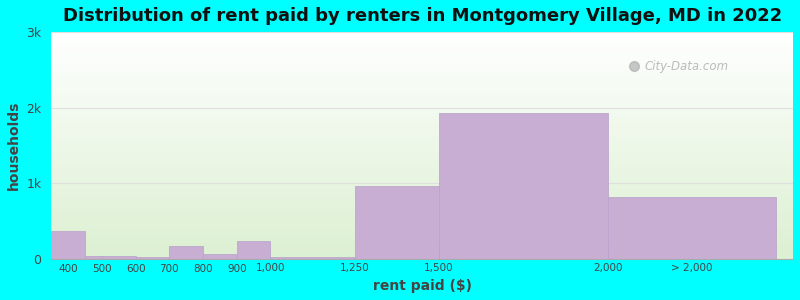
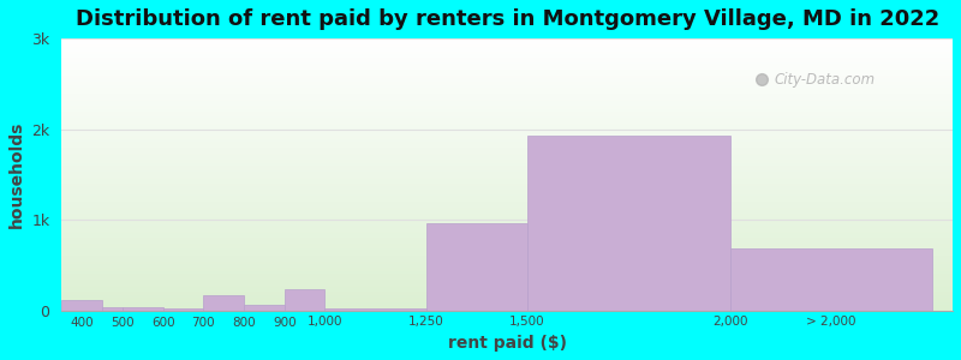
400: 0.36k -> 0.12k
> 2,000: 0.82k -> 0.69k
